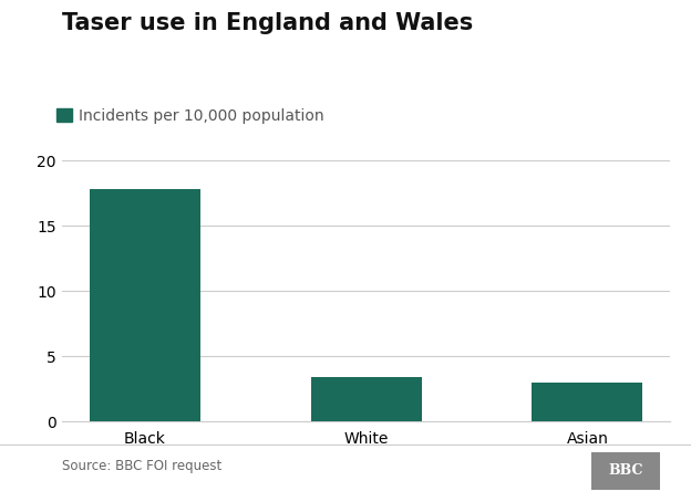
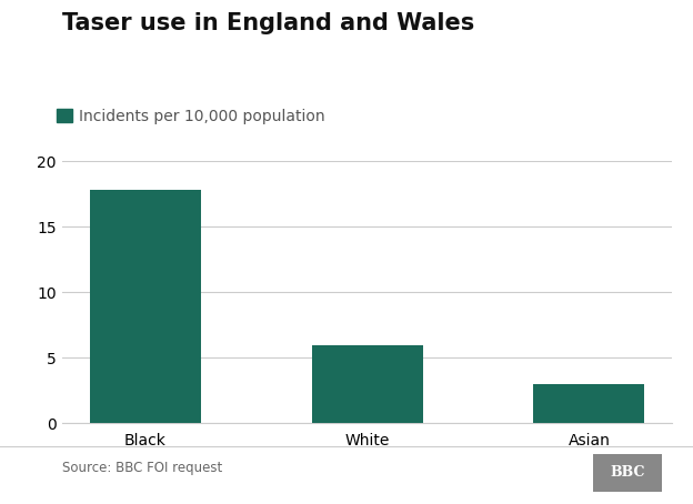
White: 3.4 -> 6.0
